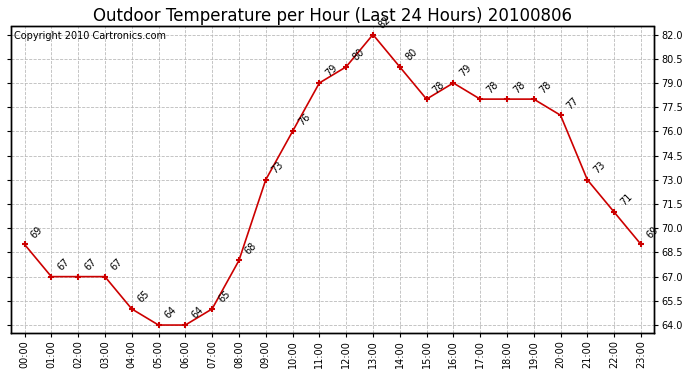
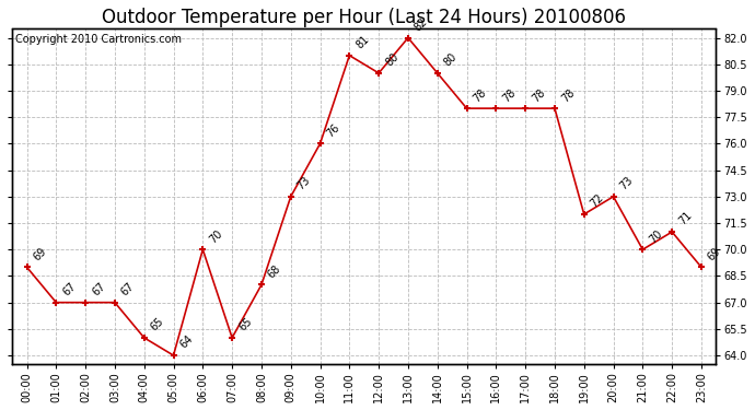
06:00: 64 -> 70
11:00: 79 -> 81
16:00: 79 -> 78
19:00: 78 -> 72
20:00: 77 -> 73
21:00: 73 -> 70
